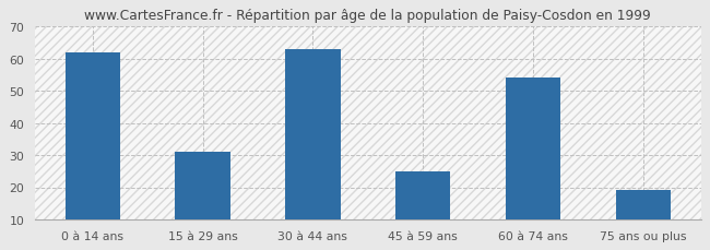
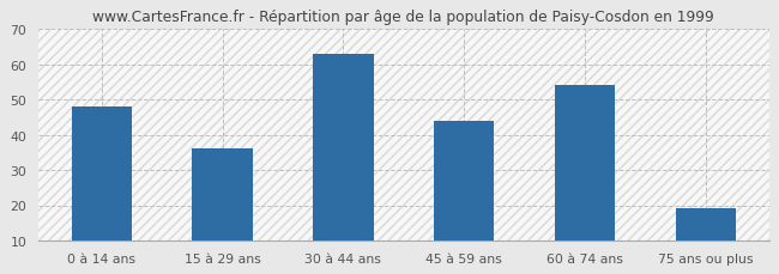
0 à 14 ans: 62 -> 48
15 à 29 ans: 31 -> 36
45 à 59 ans: 25 -> 44
